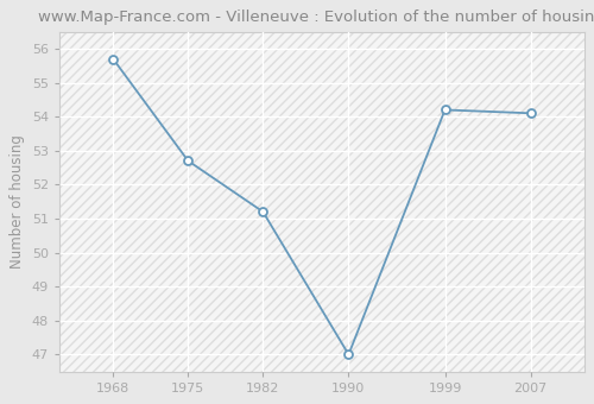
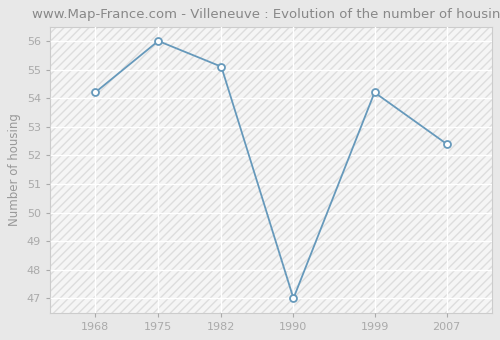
1968: 55.7 -> 54.2
1975: 52.7 -> 56.0
1982: 51.2 -> 55.1
2007: 54.1 -> 52.4
